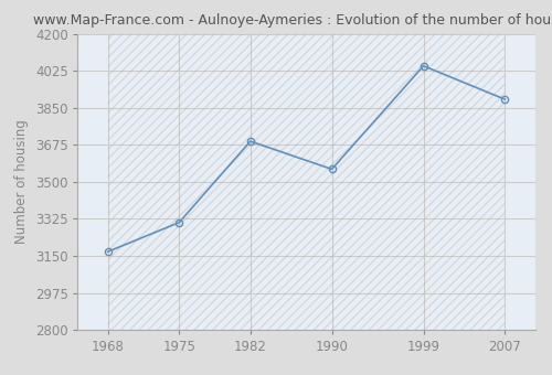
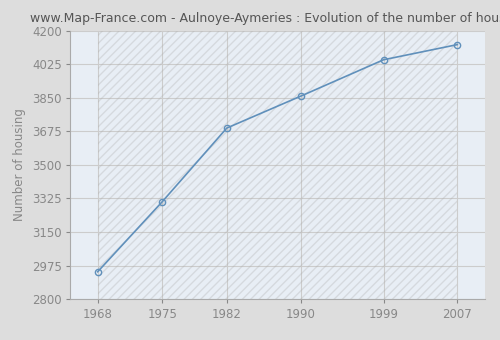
1968: 3170 -> 2940
1990: 3560 -> 3860
2007: 3890 -> 4130
